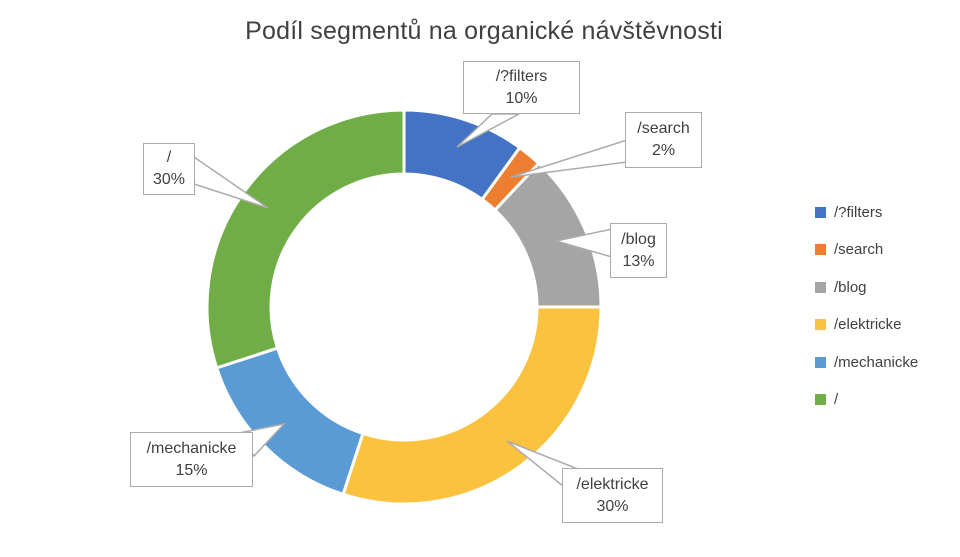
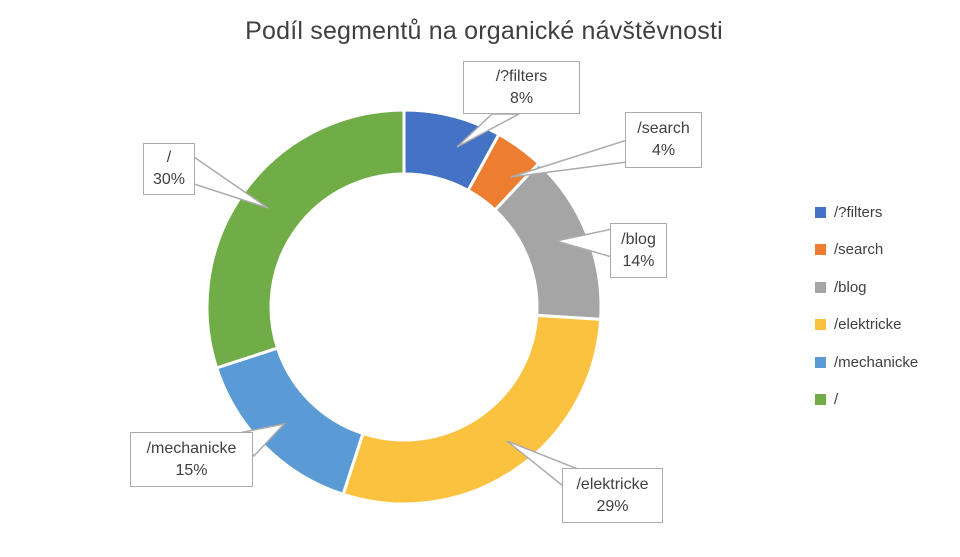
/?filters: 10% -> 8%
/search: 2% -> 4%
/blog: 13% -> 14%
/elektricke: 30% -> 29%
